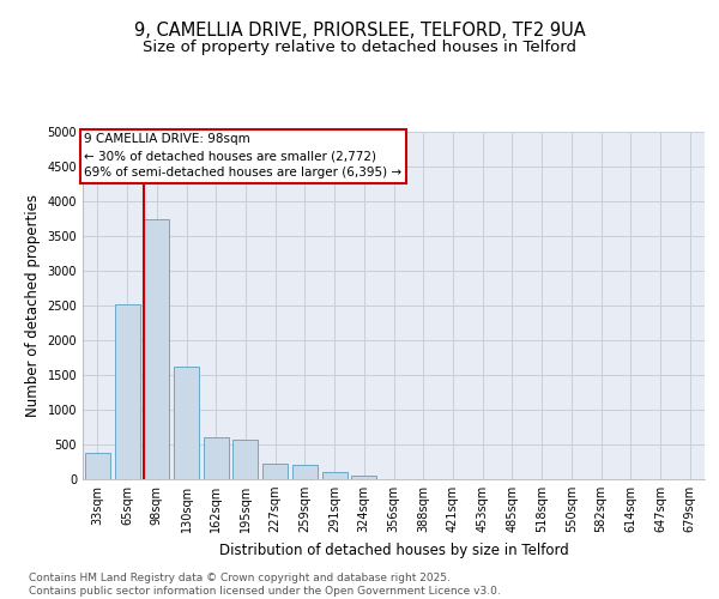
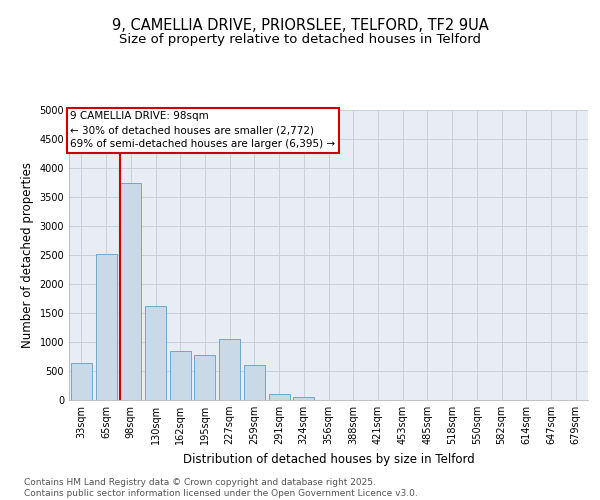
33sqm: 380 -> 640
162sqm: 600 -> 840
195sqm: 570 -> 780
227sqm: 230 -> 1060
259sqm: 210 -> 600
